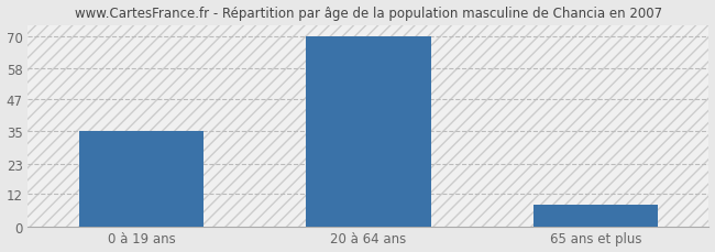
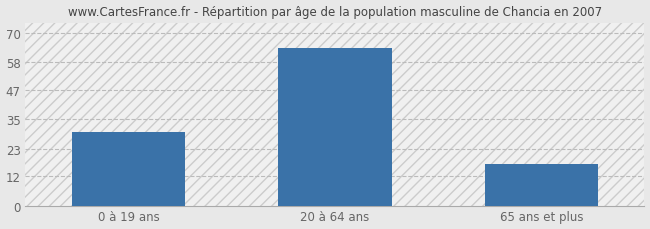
0 à 19 ans: 35 -> 30
20 à 64 ans: 70 -> 64
65 ans et plus: 8 -> 17
